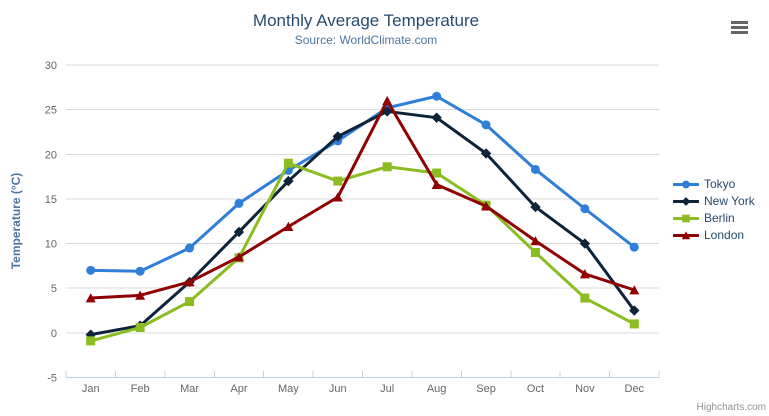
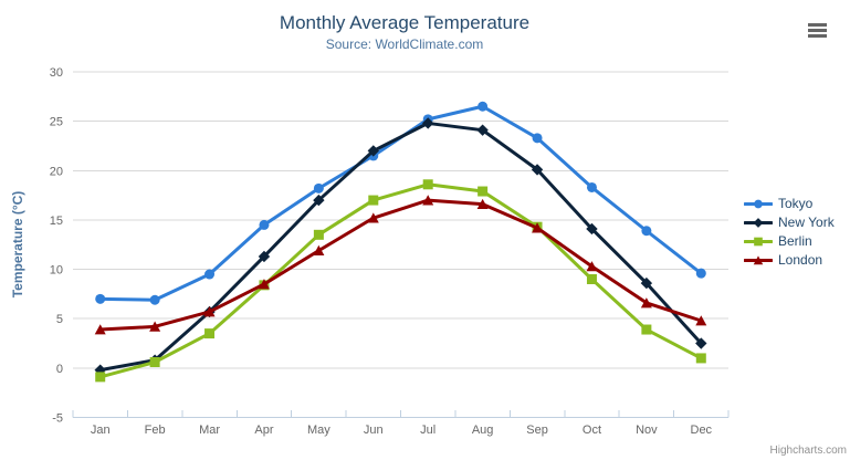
Berlin/May: 19 -> 14
London/Jul: 26 -> 17
New York/Nov: 10 -> 9
